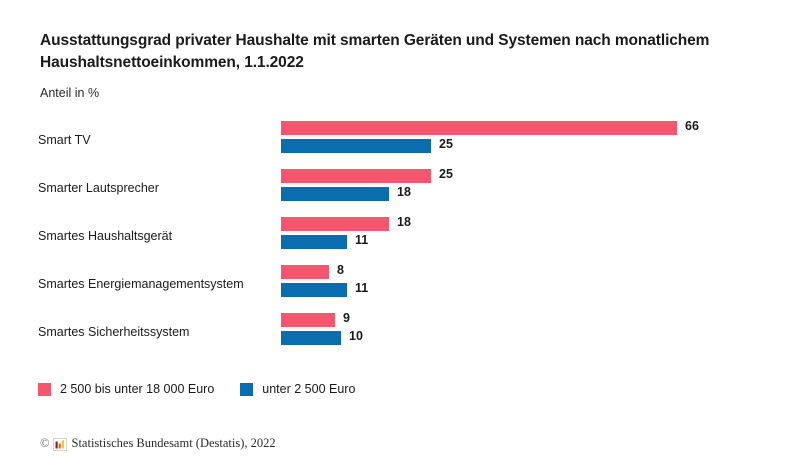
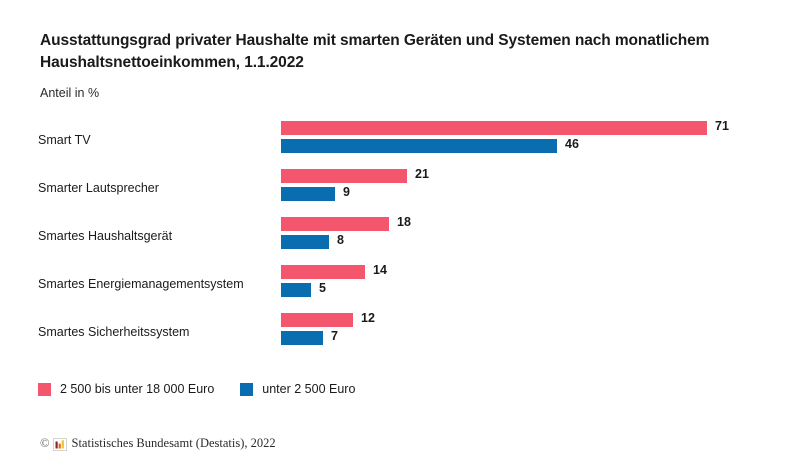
2 500 bis unter 18 000 Euro/Smart TV: 66 -> 71
unter 2 500 Euro/Smart TV: 25 -> 46
2 500 bis unter 18 000 Euro/Smarter Lautsprecher: 25 -> 21
unter 2 500 Euro/Smarter Lautsprecher: 18 -> 9
unter 2 500 Euro/Smartes Haushaltsgerät: 11 -> 8
2 500 bis unter 18 000 Euro/Smartes Energiemanagementsystem: 8 -> 14
unter 2 500 Euro/Smartes Energiemanagementsystem: 11 -> 5
2 500 bis unter 18 000 Euro/Smartes Sicherheitssystem: 9 -> 12
unter 2 500 Euro/Smartes Sicherheitssystem: 10 -> 7
